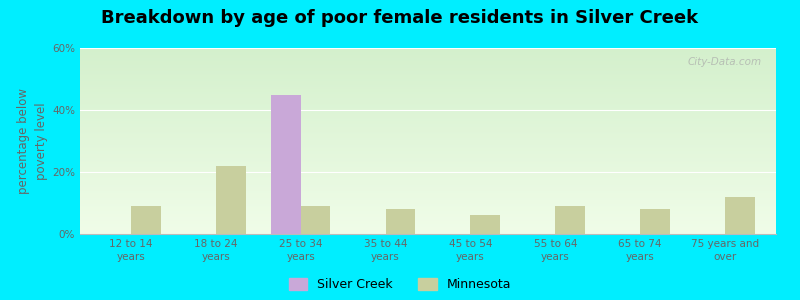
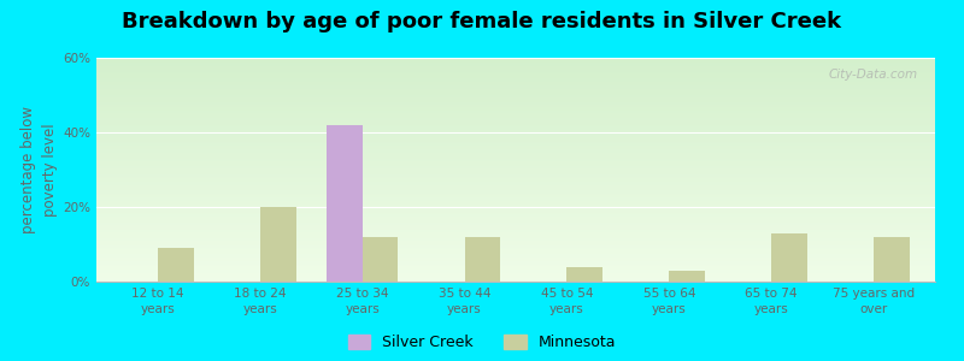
Minnesota/18 to 24 years: 22% -> 20%
Silver Creek/25 to 34 years: 45% -> 42%
Minnesota/25 to 34 years: 9% -> 12%
Minnesota/35 to 44 years: 8% -> 12%
Minnesota/45 to 54 years: 6% -> 4%
Minnesota/55 to 64 years: 9% -> 3%
Minnesota/65 to 74 years: 8% -> 13%
